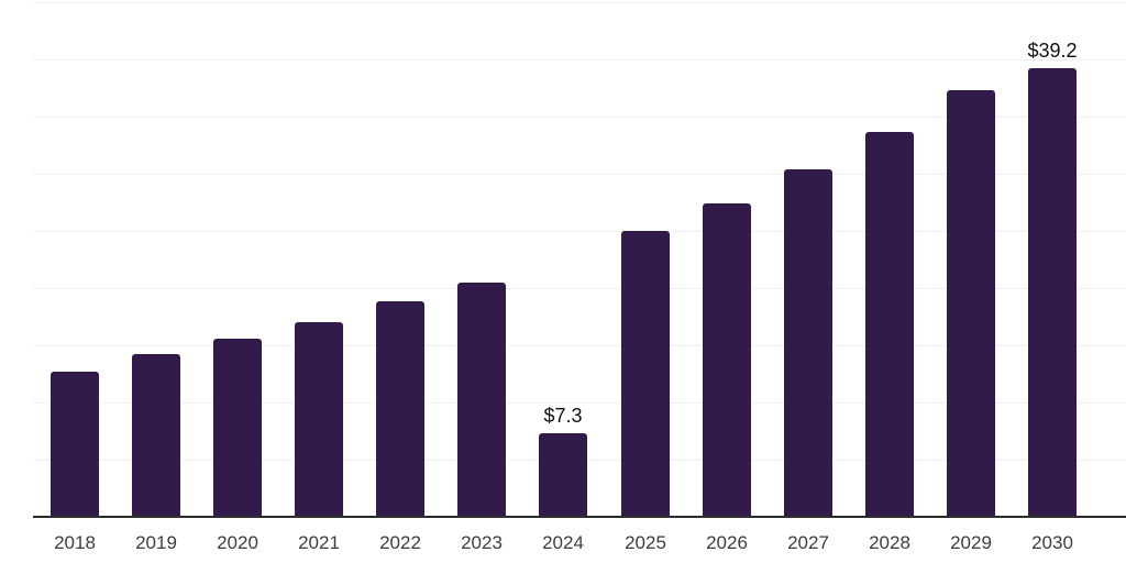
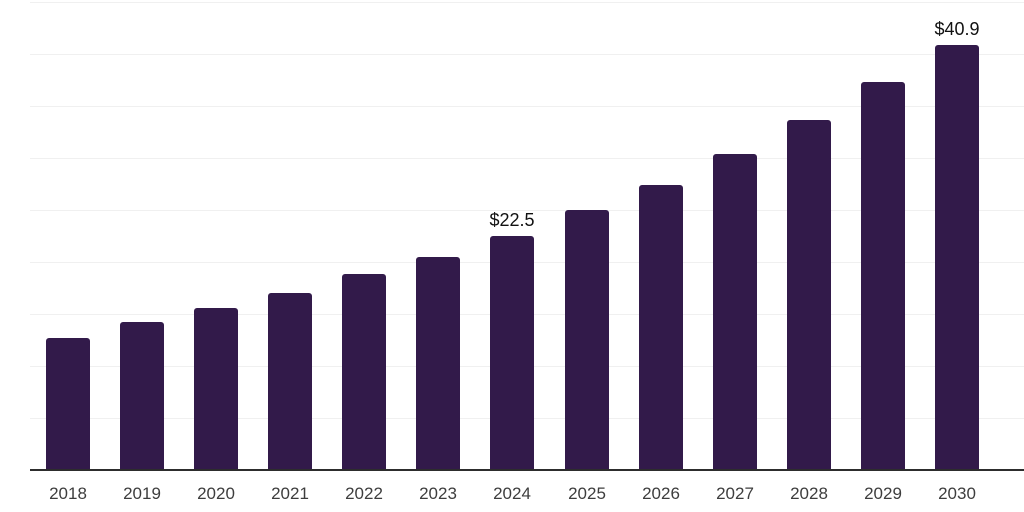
2024: $7.3 -> $22.5
2030: $39.2 -> $40.9
